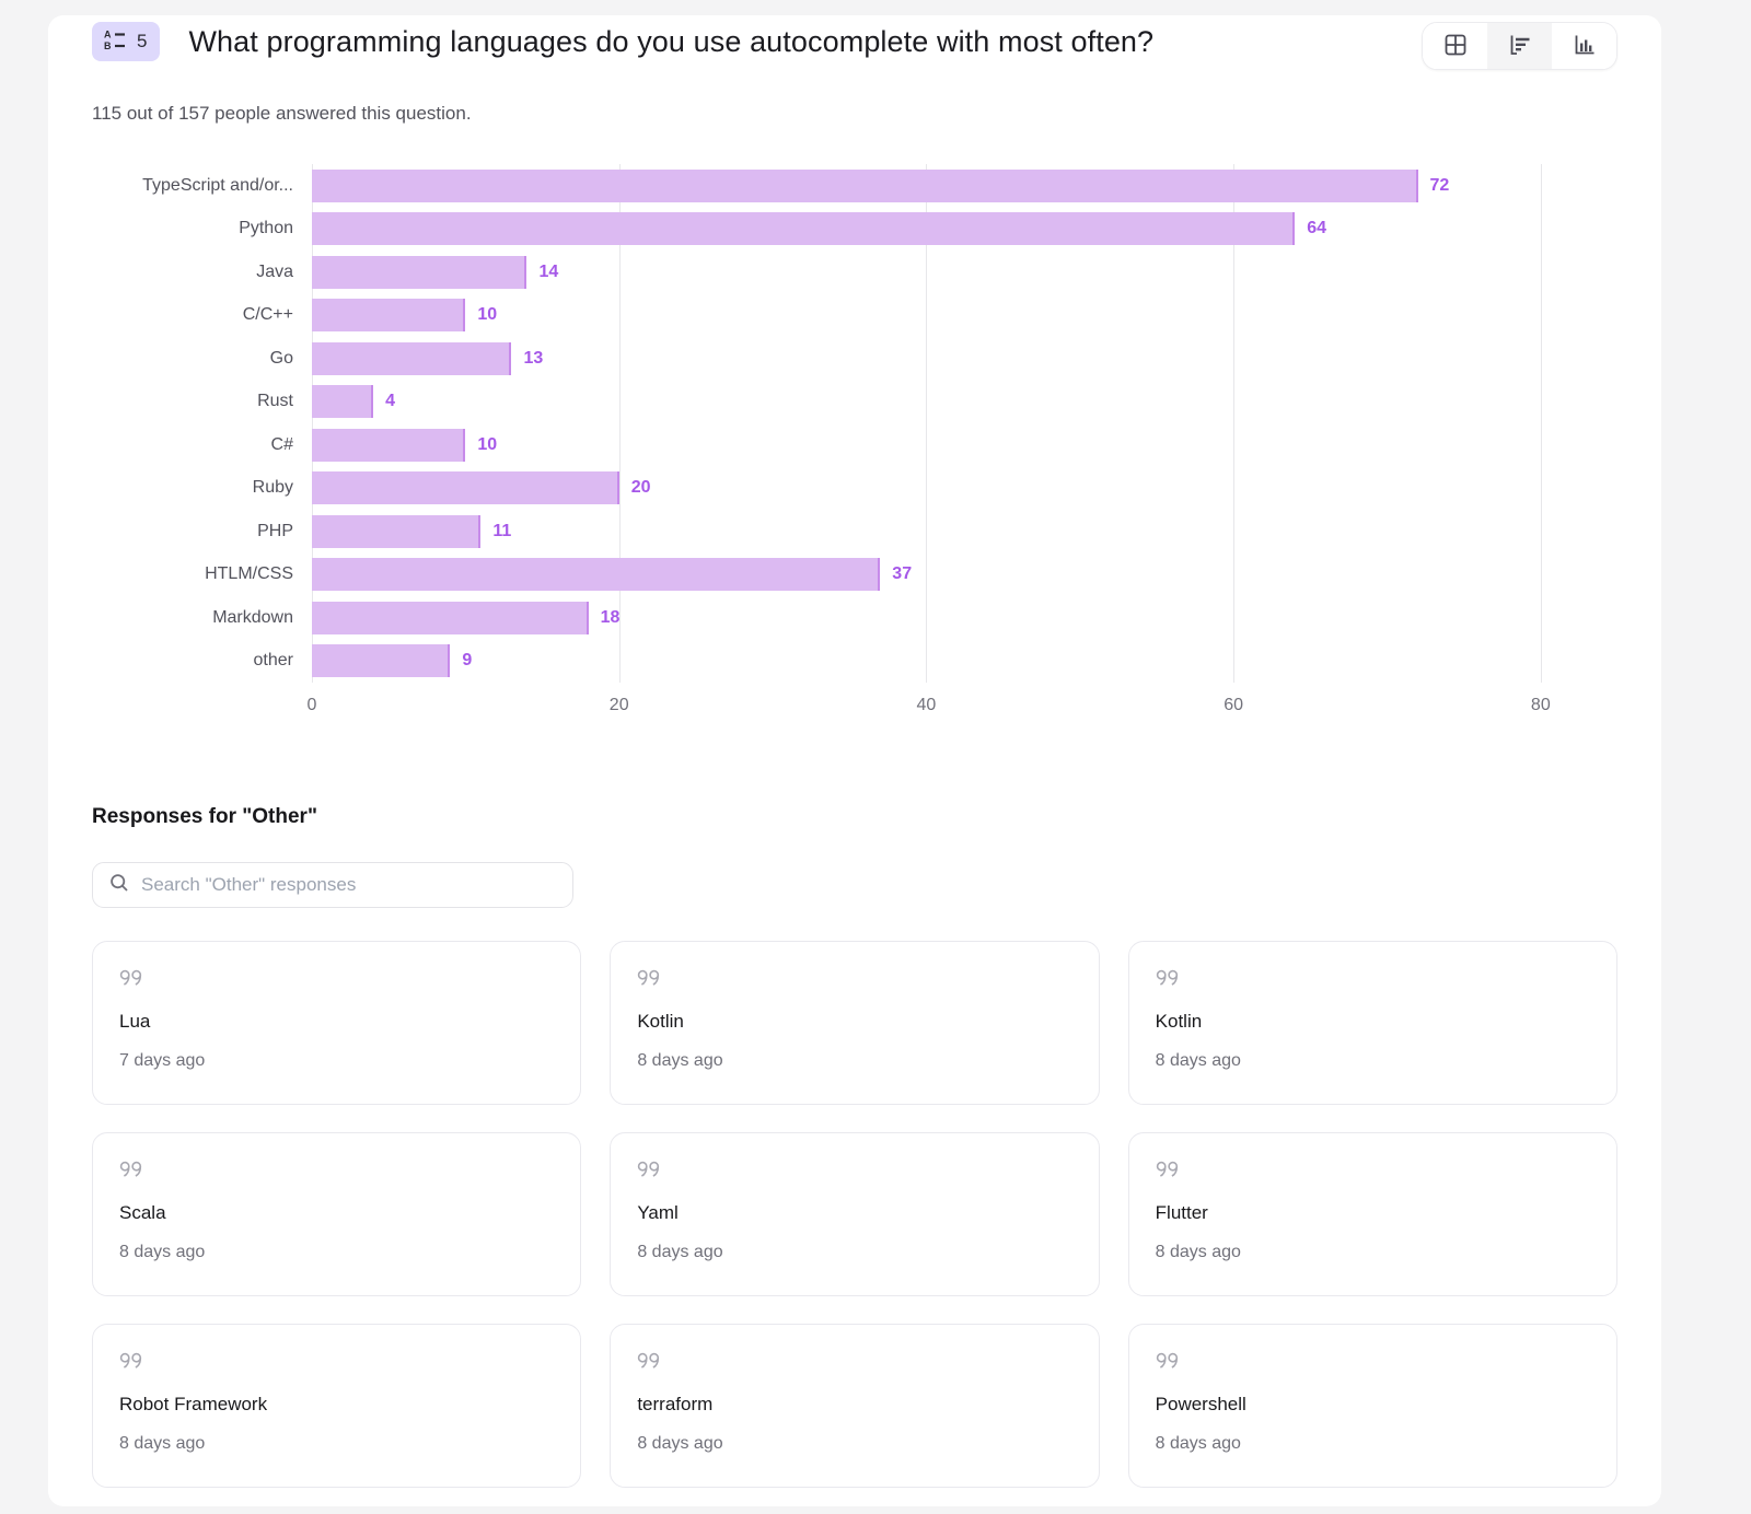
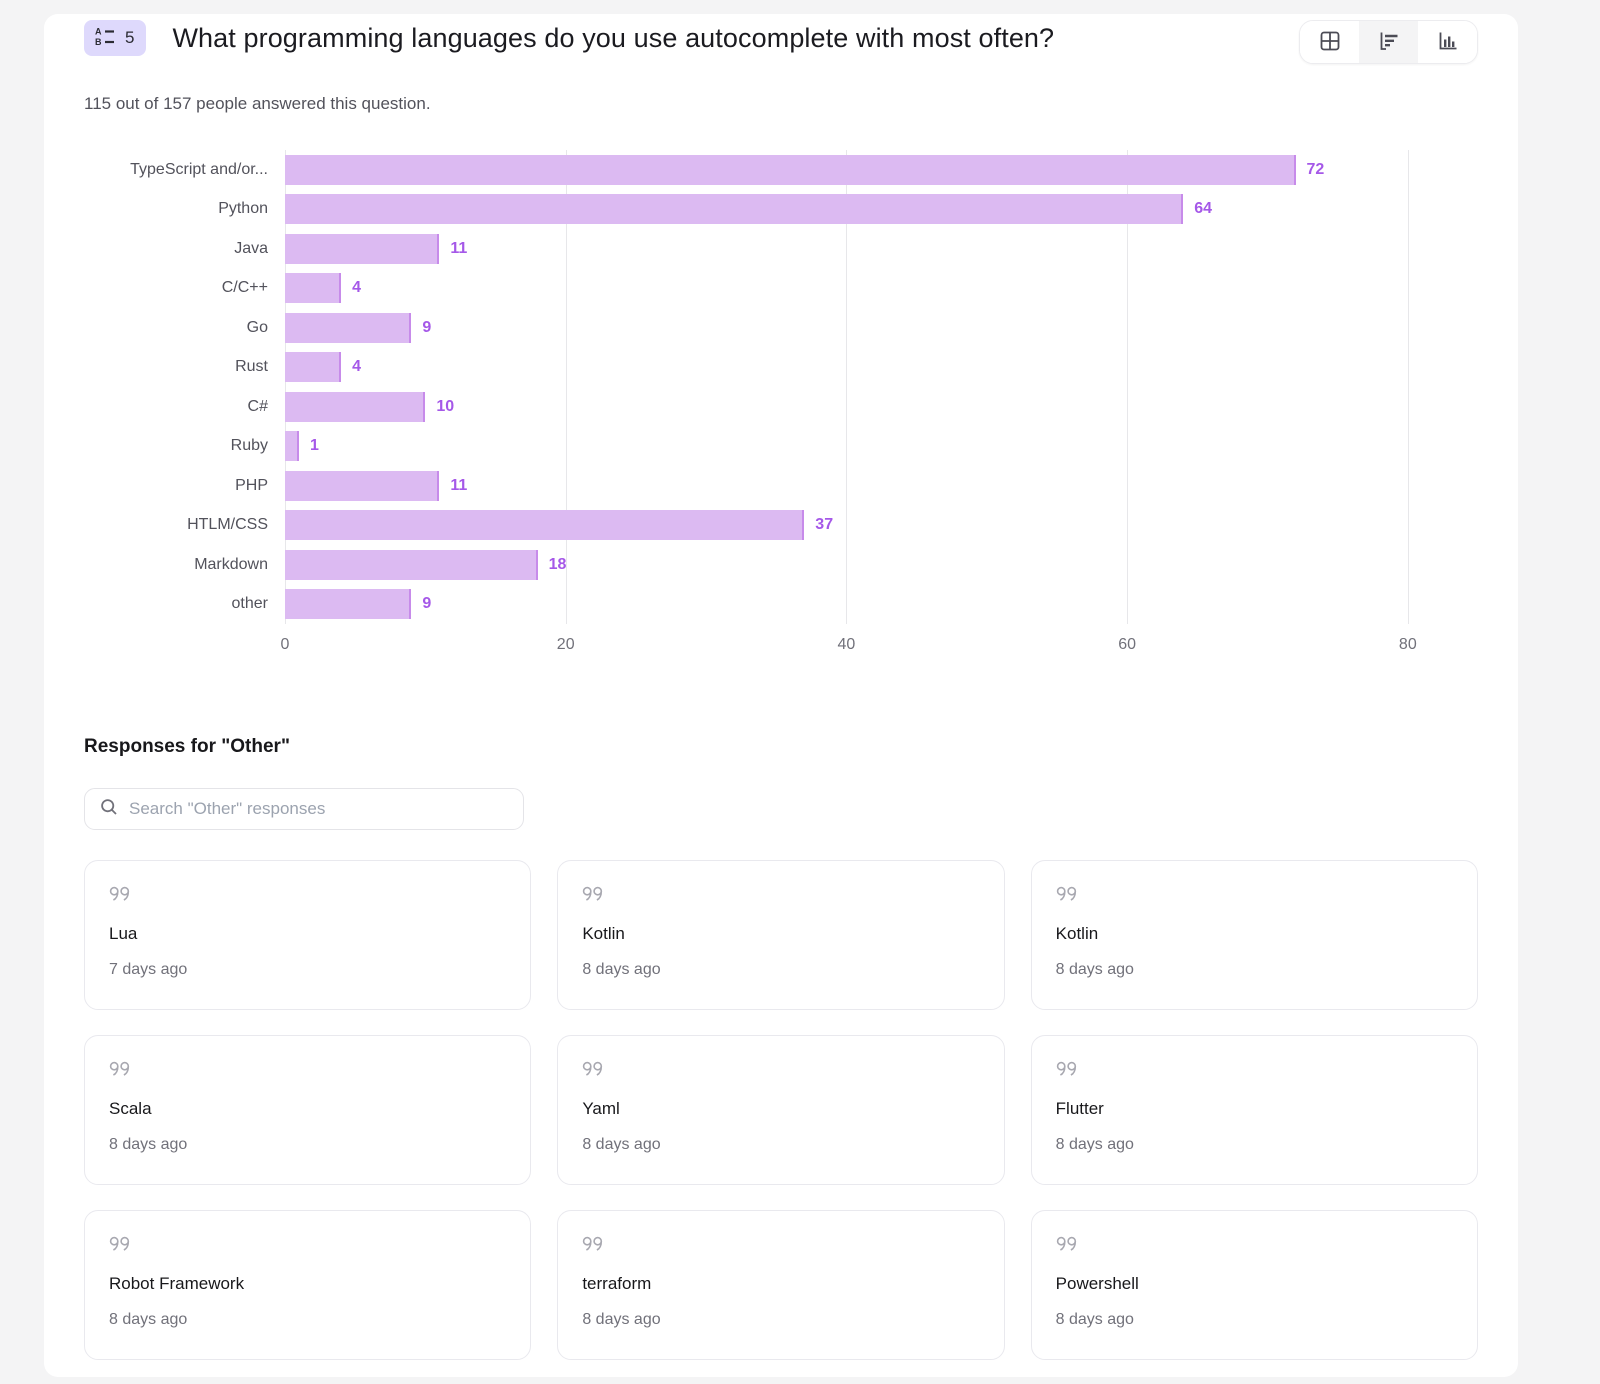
Java: 14 -> 11
C/C++: 10 -> 4
Go: 13 -> 9
Ruby: 20 -> 1
